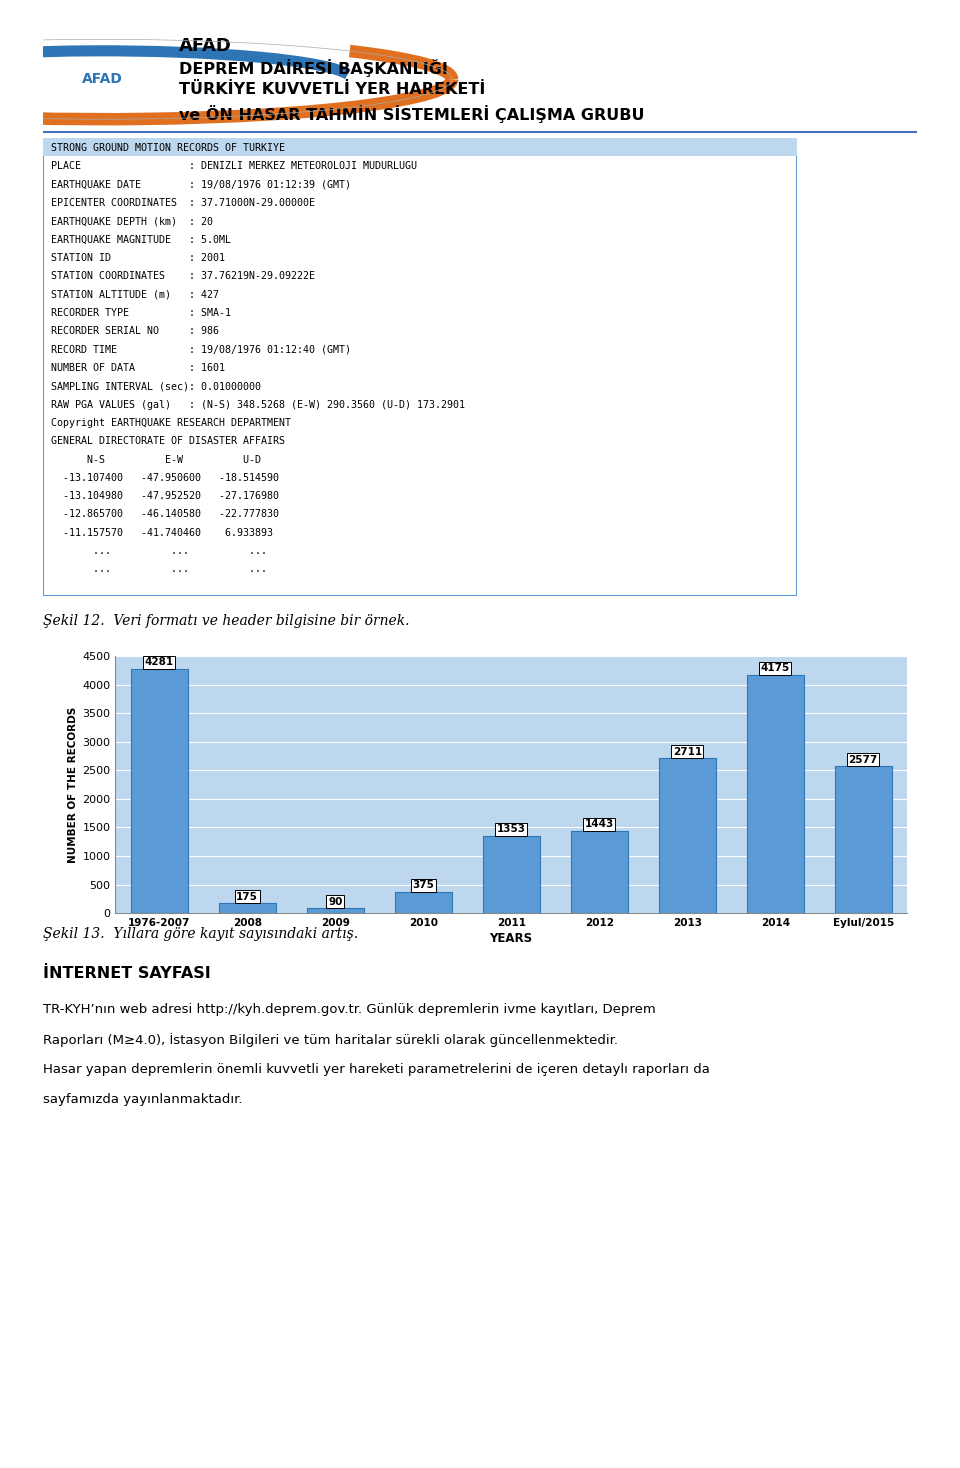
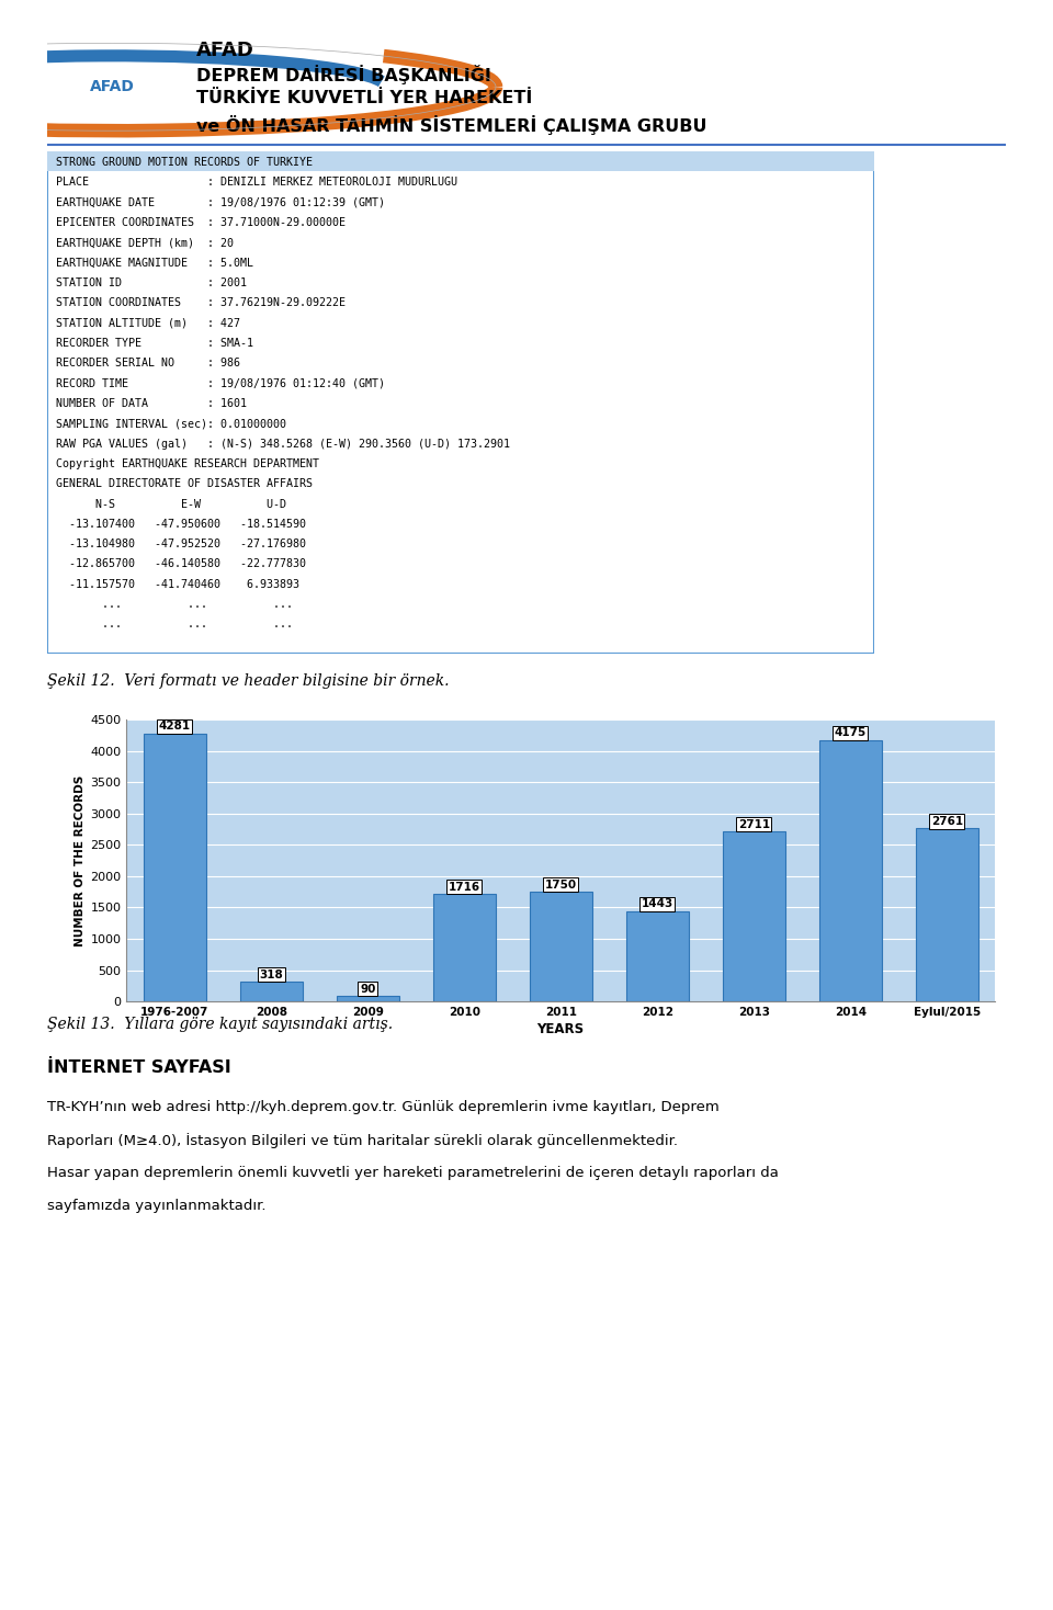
2008: 175 -> 318
2010: 375 -> 1716
2011: 1353 -> 1750
Eylul/2015: 2577 -> 2761
